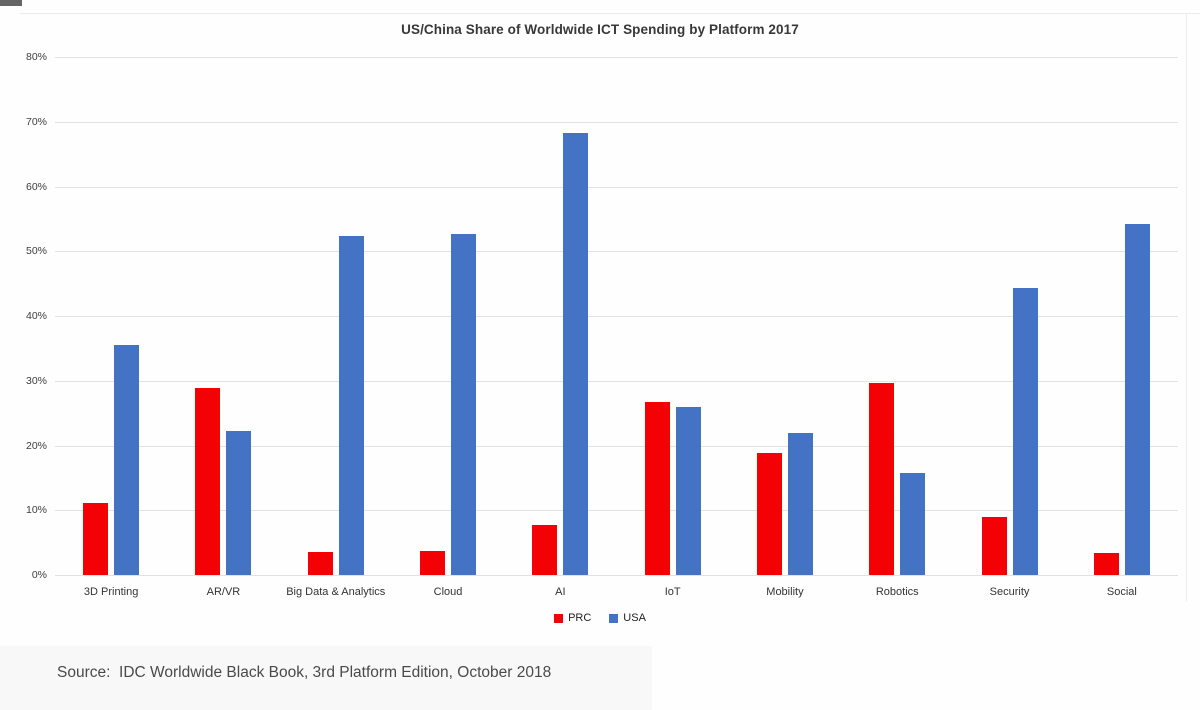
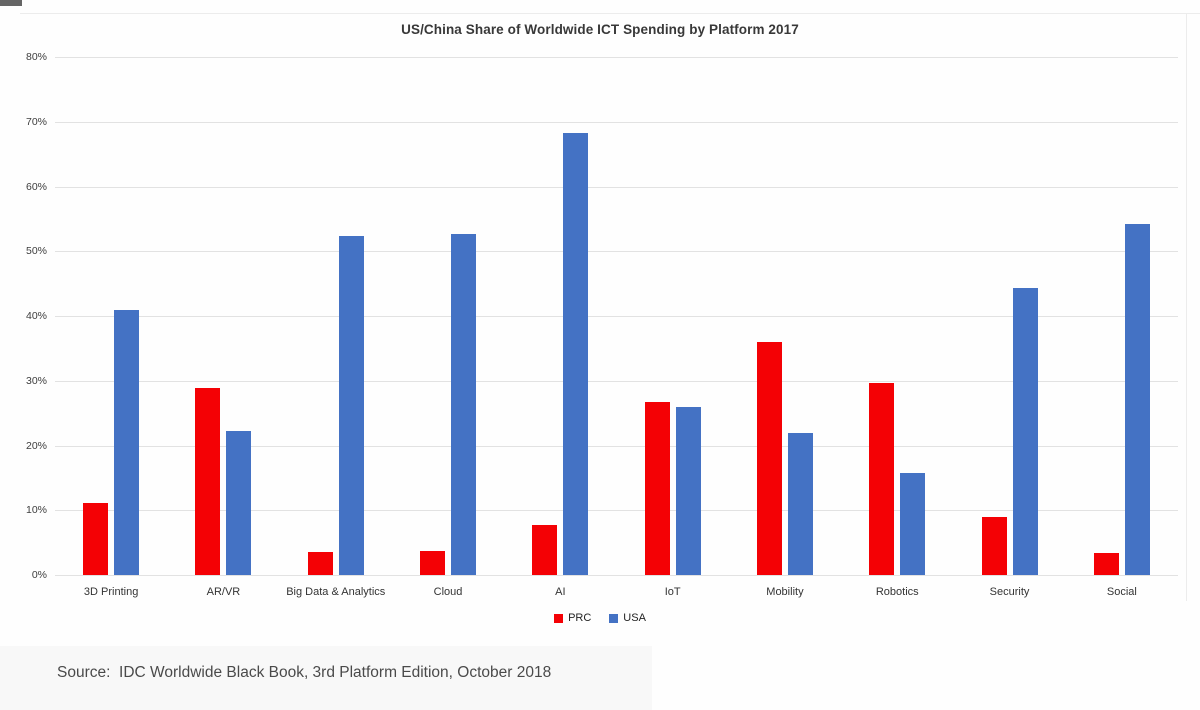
USA/3D Printing: 36% -> 41%
PRC/Mobility: 19% -> 36%
